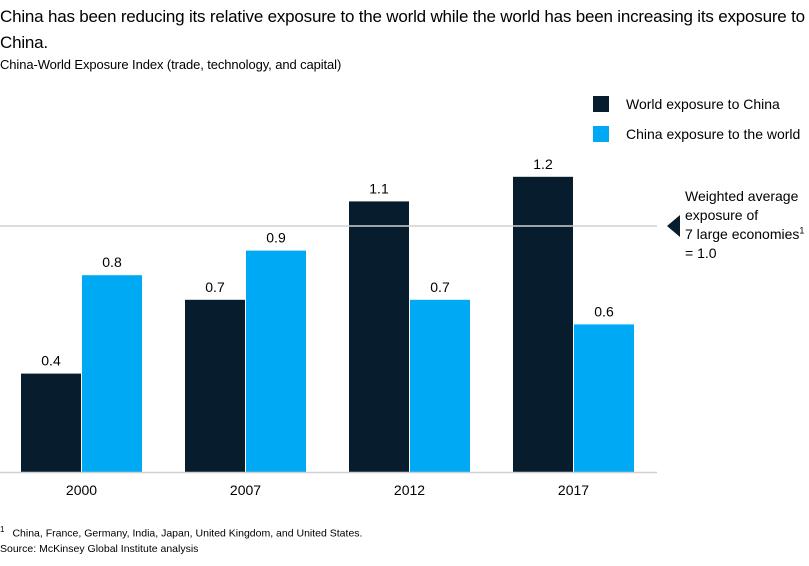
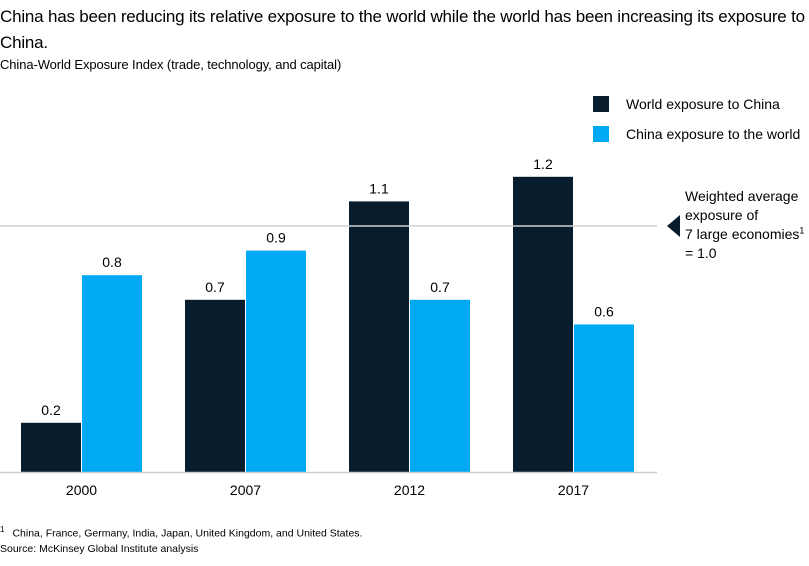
World exposure to China/2000: 0.4 -> 0.2
